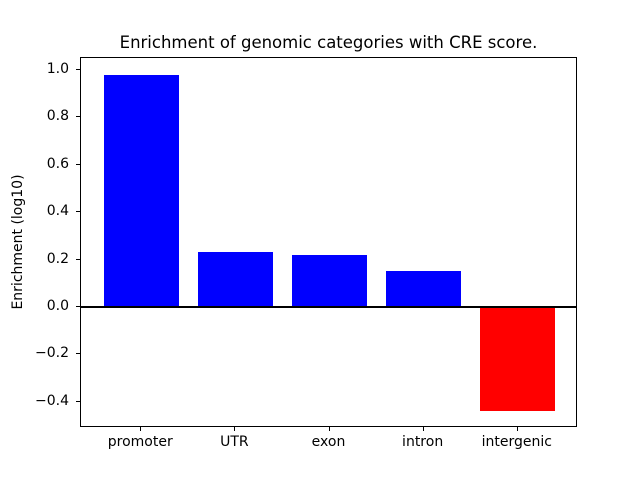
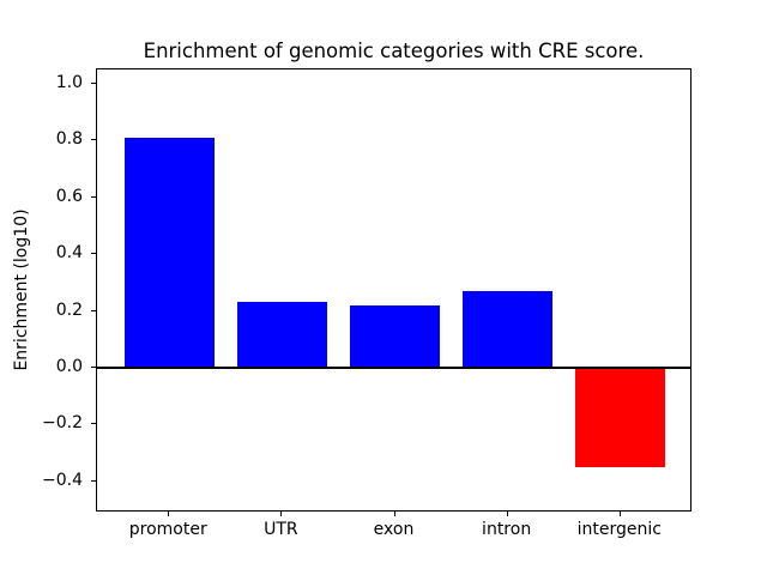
promoter: 0.98 -> 0.81
intron: 0.15 -> 0.27
intergenic: -0.44 -> -0.35
